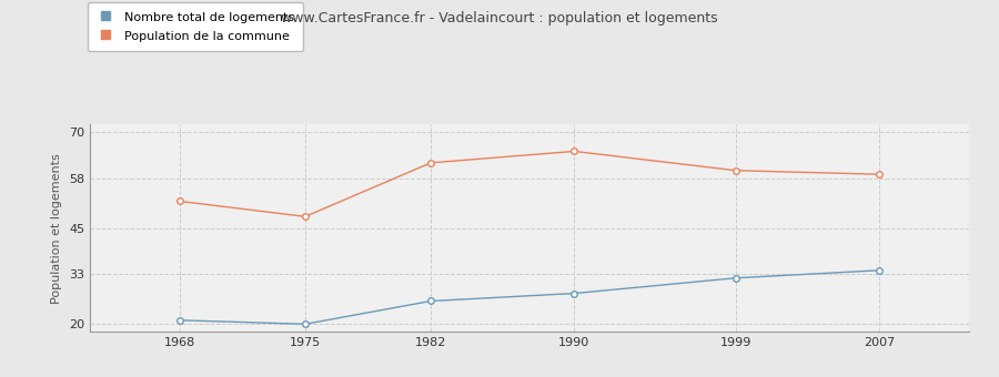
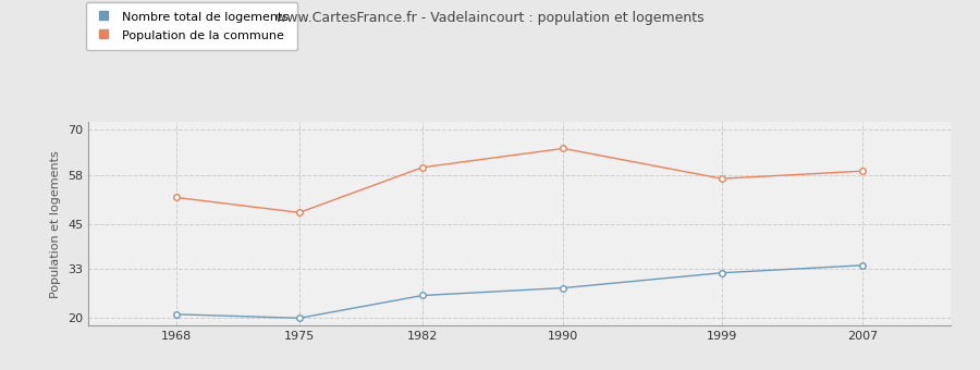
Population de la commune/1982: 62 -> 60
Population de la commune/1999: 60 -> 57
